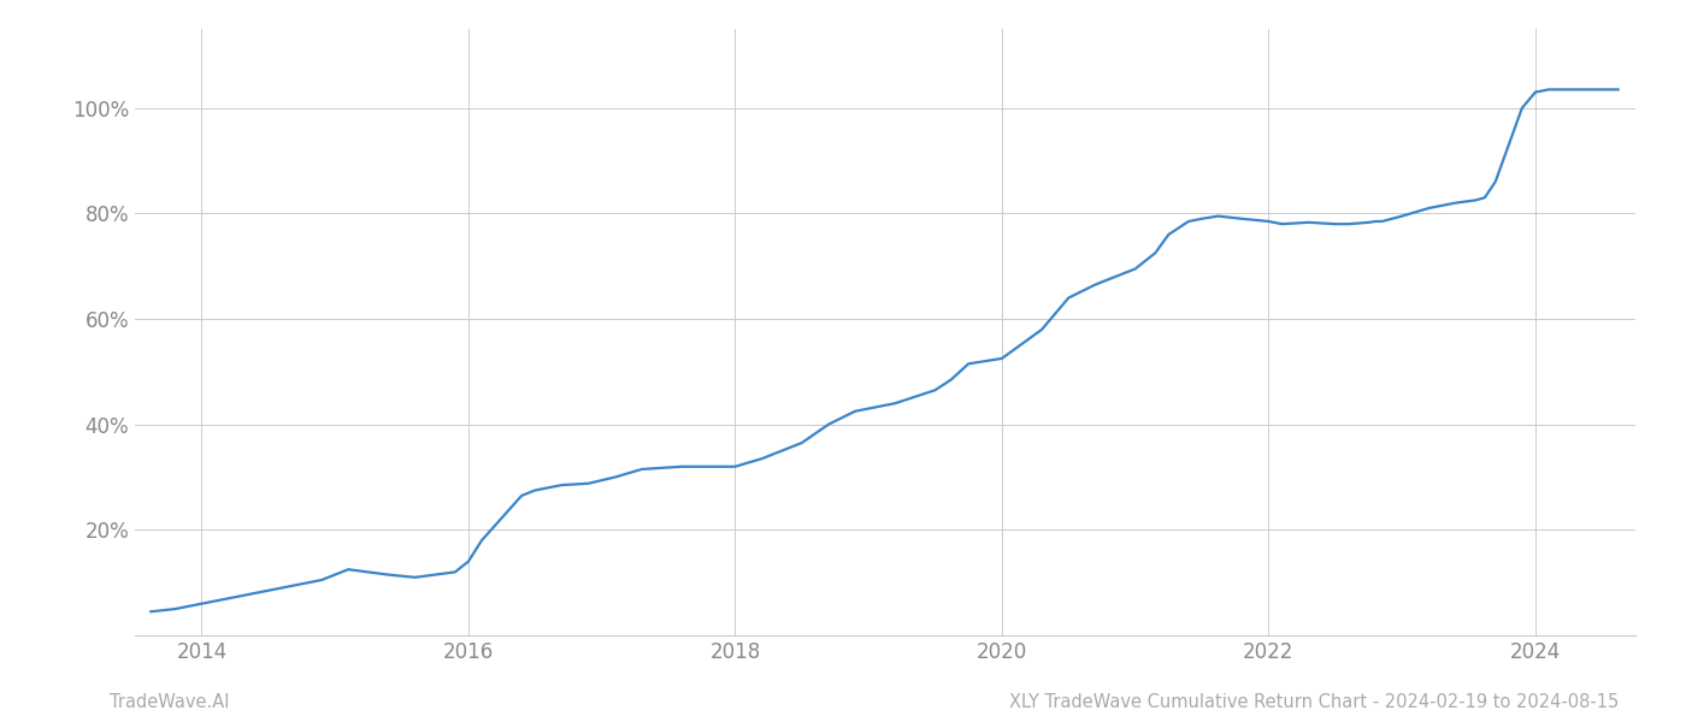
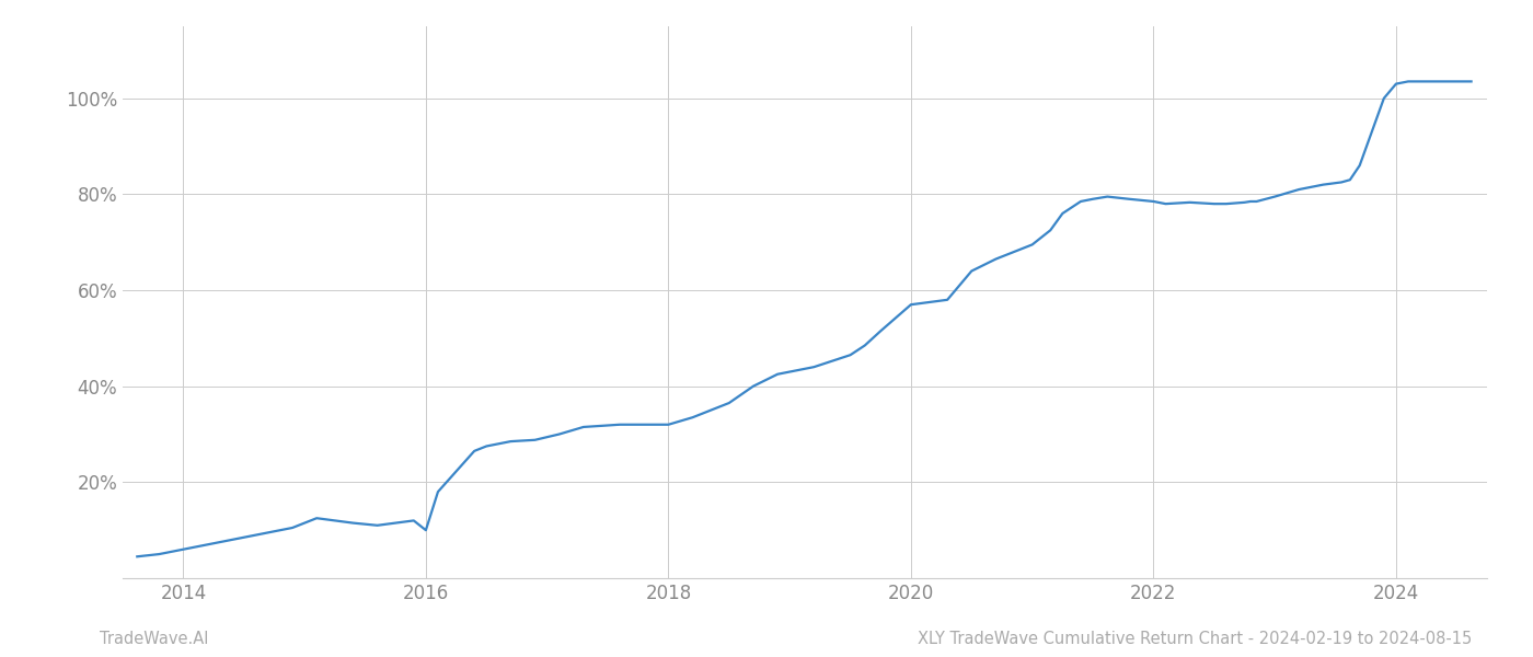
2016: 14.0% -> 10.0%
2020: 52.5% -> 57.0%
